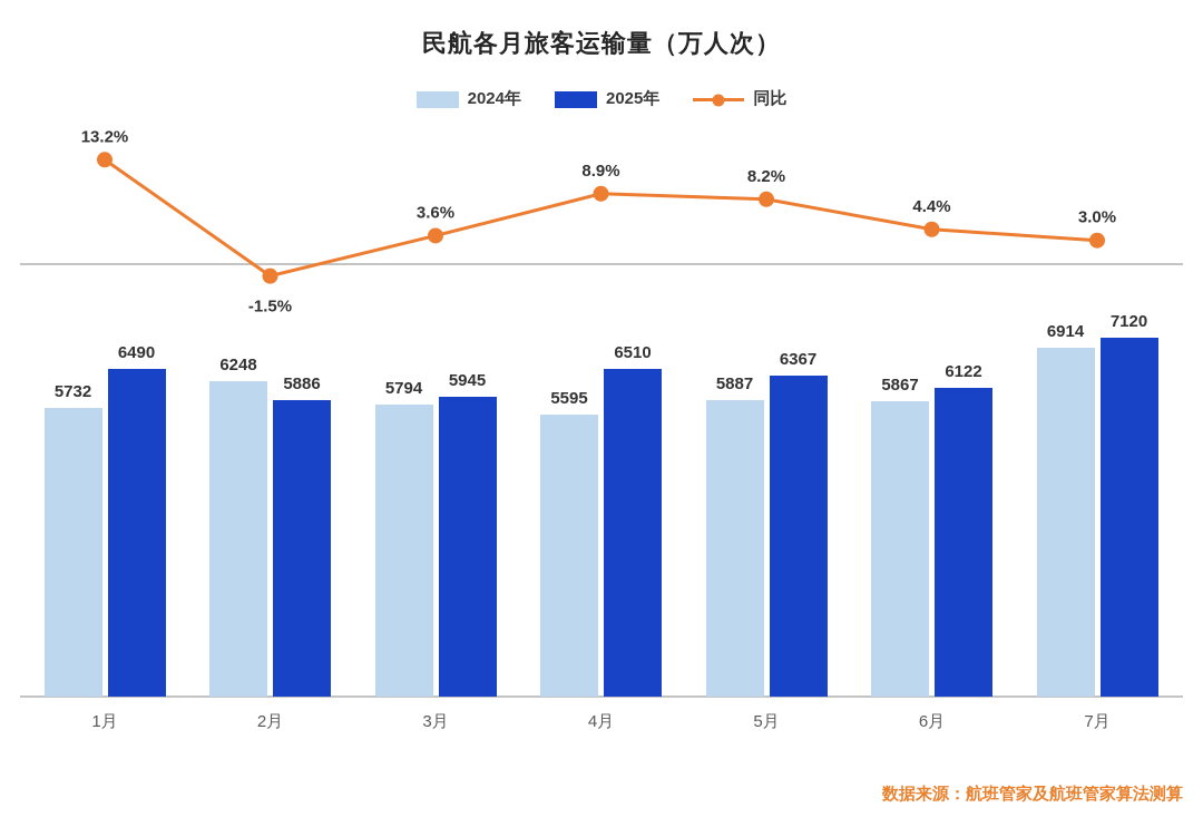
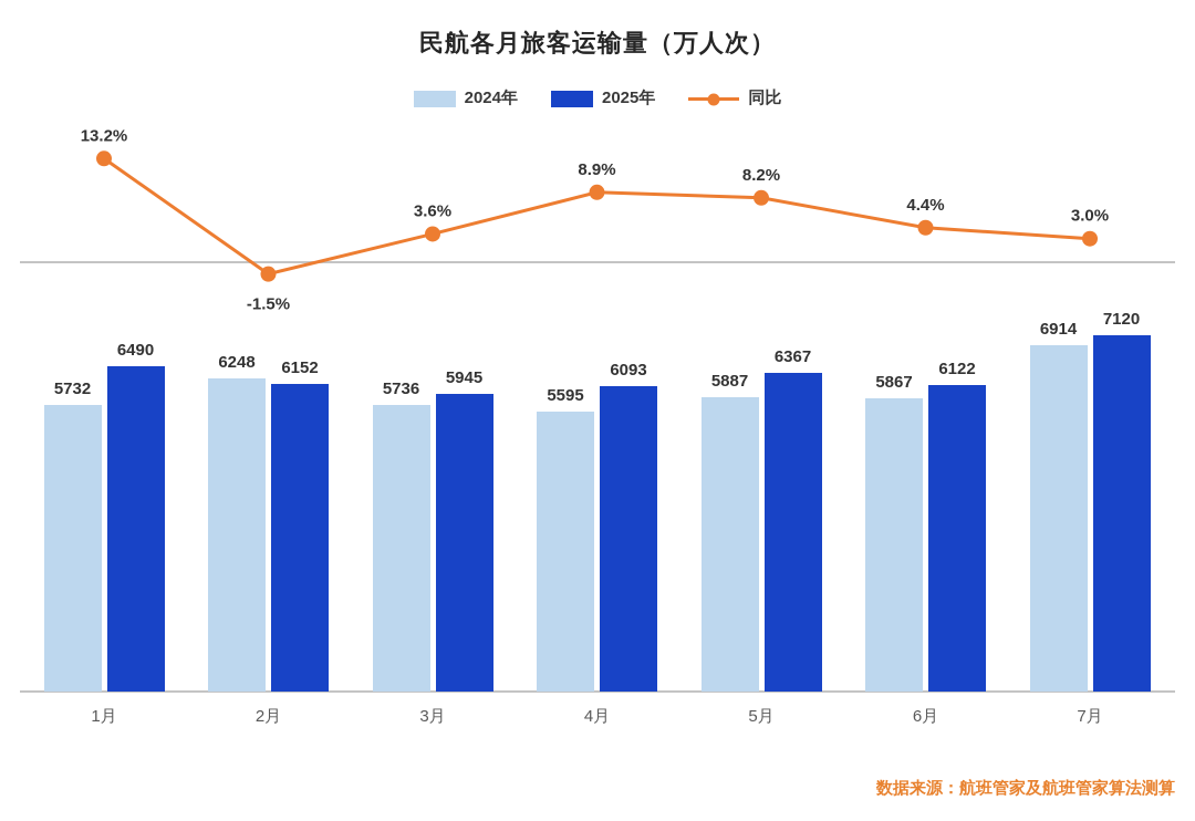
2025年/2月: 5886 -> 6152
2024年/3月: 5794 -> 5736
2025年/4月: 6510 -> 6093
